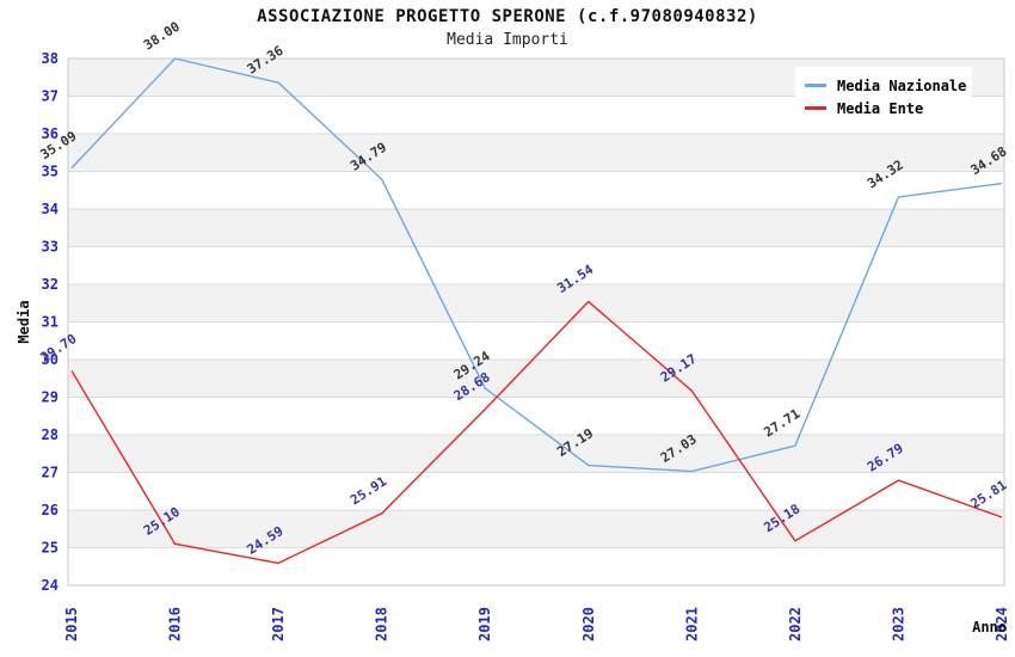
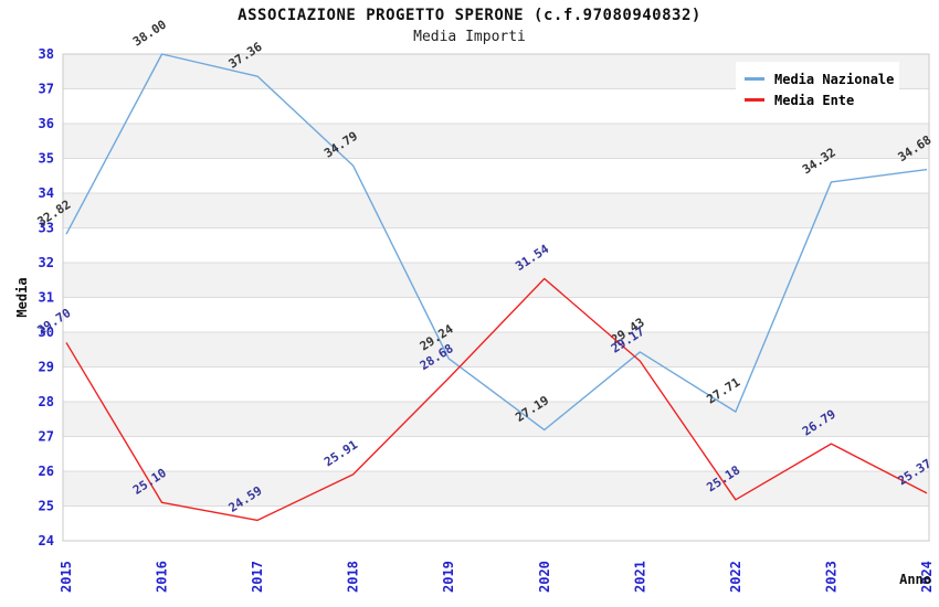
Media Nazionale/2015: 35.09 -> 32.82
Media Nazionale/2021: 27.03 -> 29.43
Media Ente/2024: 25.81 -> 25.37
